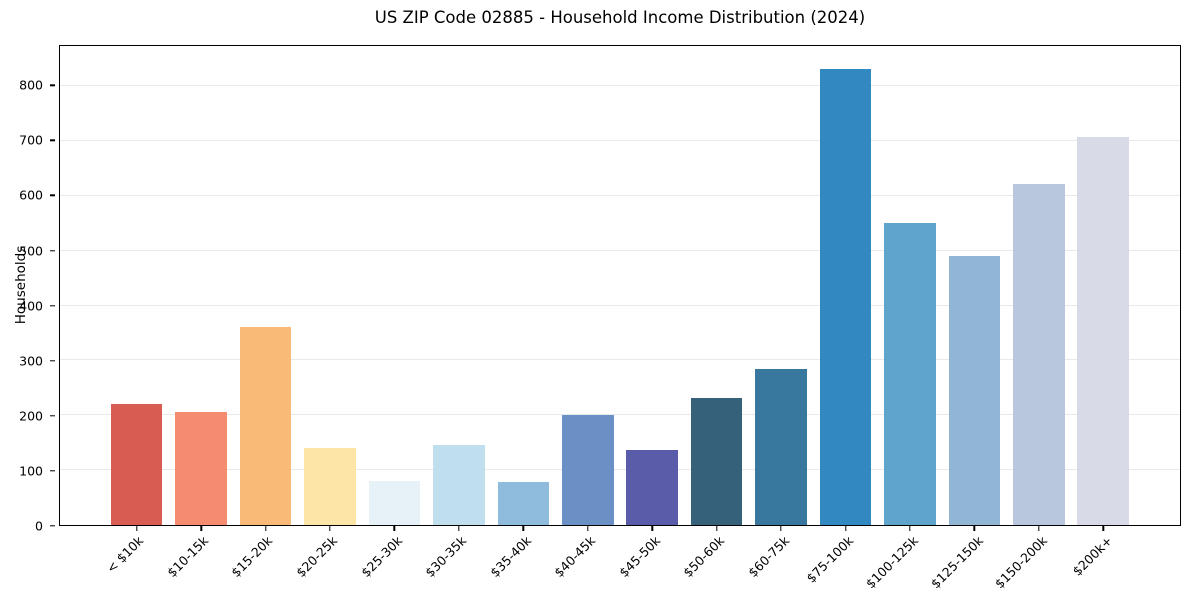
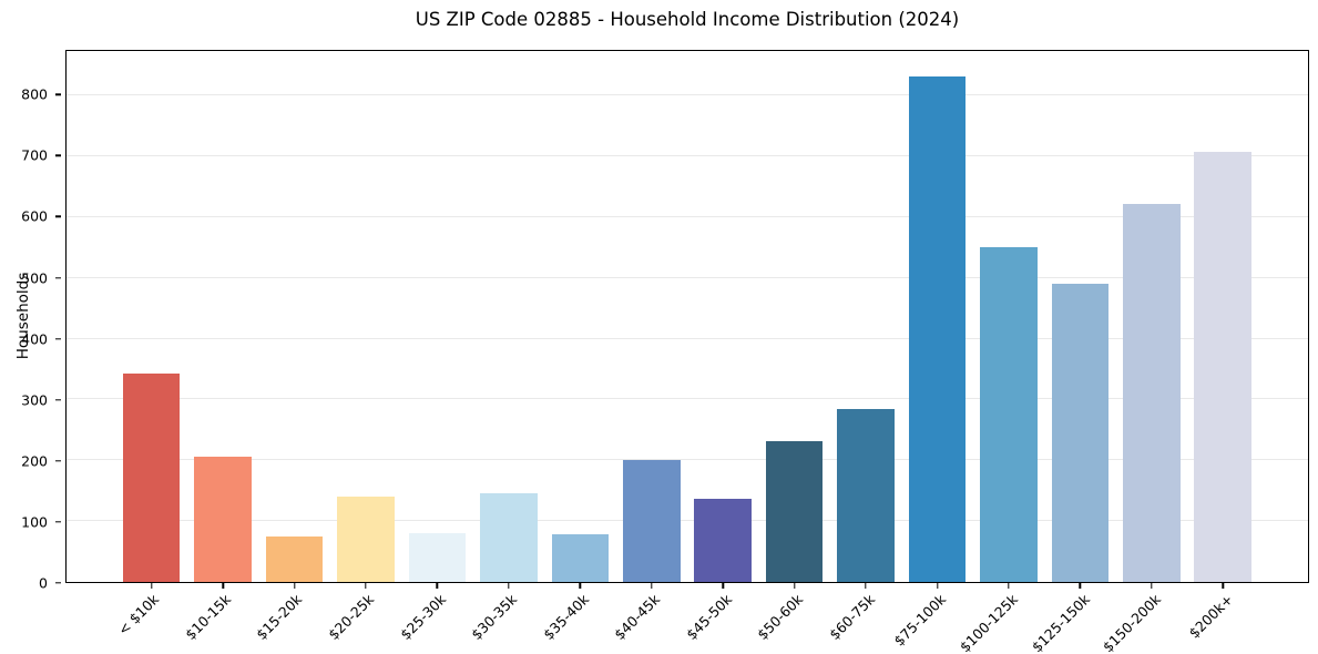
< $10k: 220 -> 340
$15-20k: 360 -> 70
